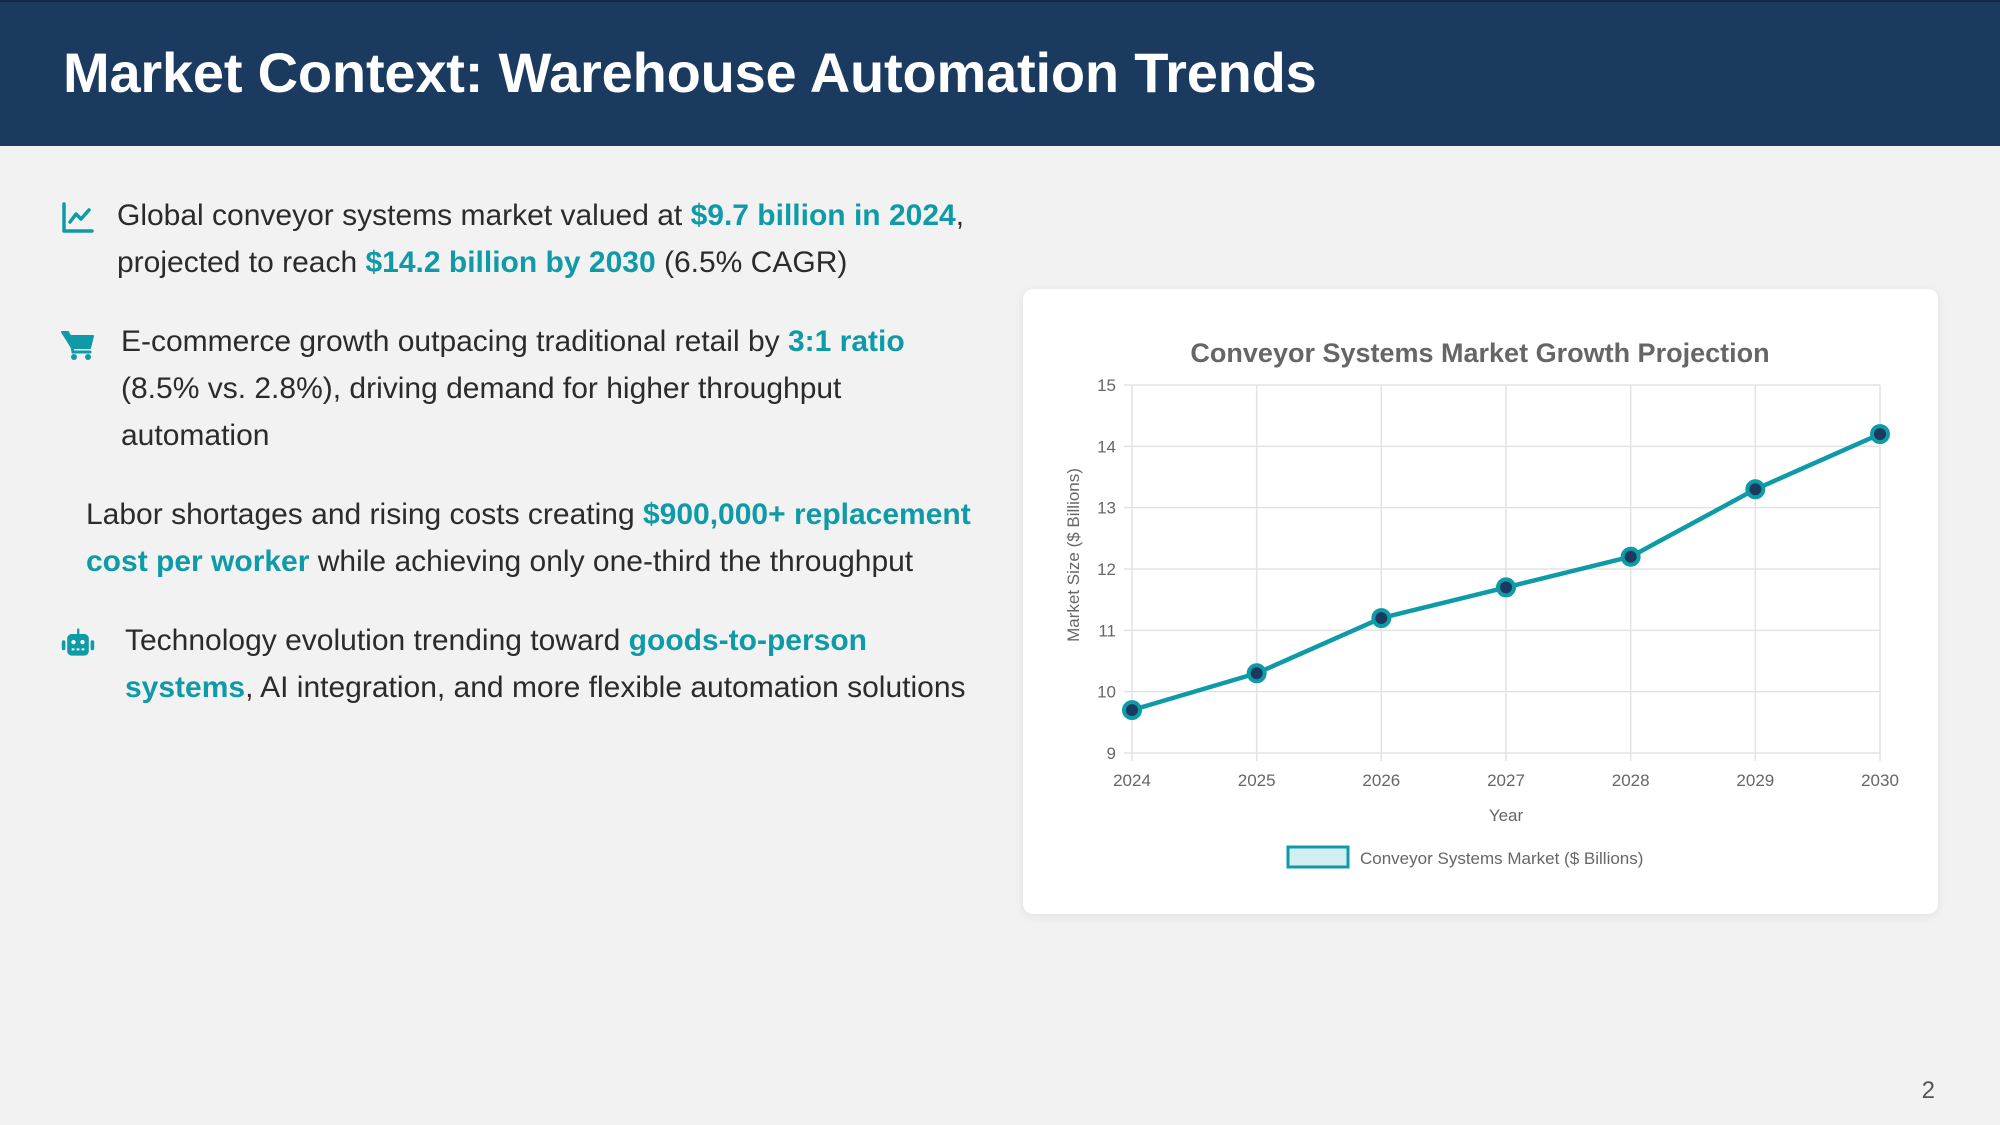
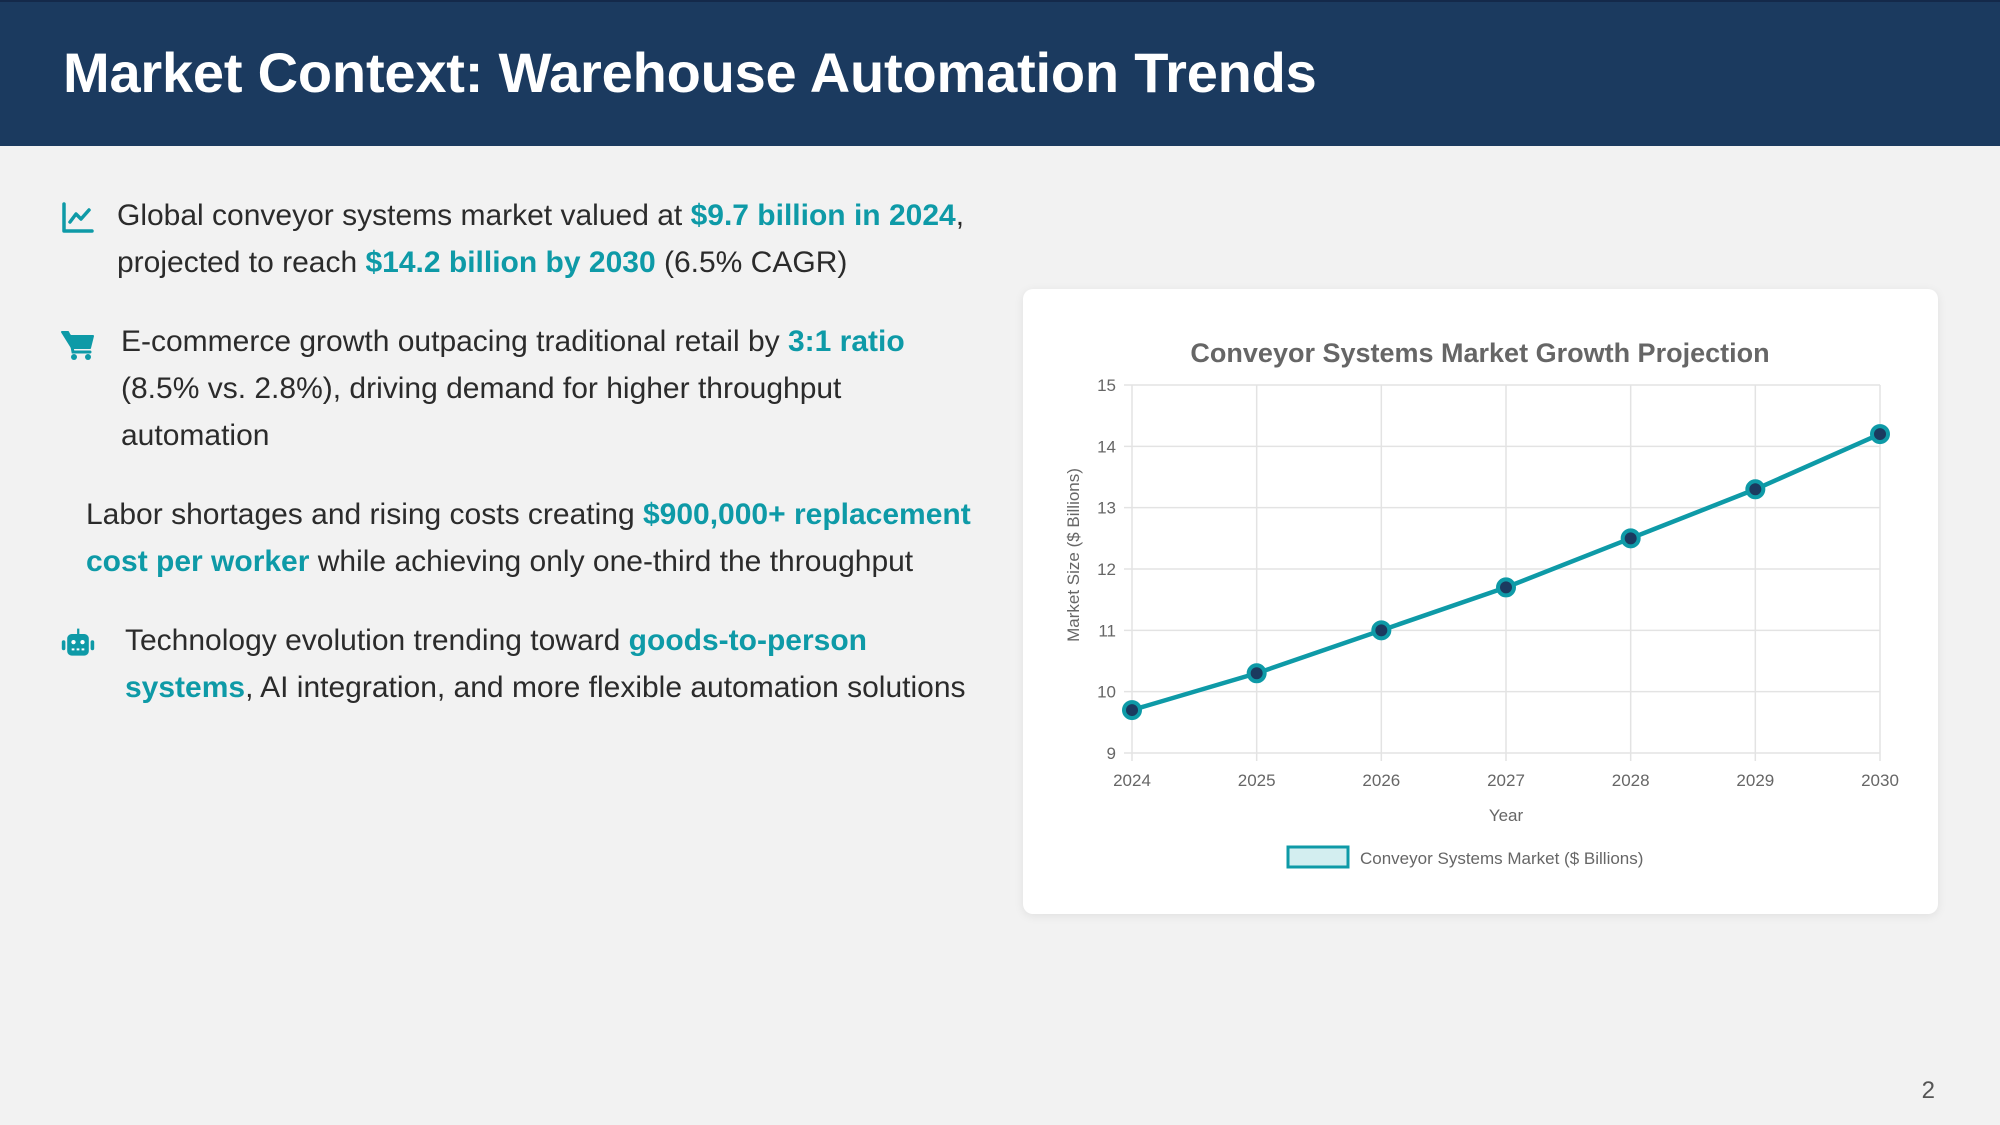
2026: 11.2 -> 11.0
2028: 12.2 -> 12.5
